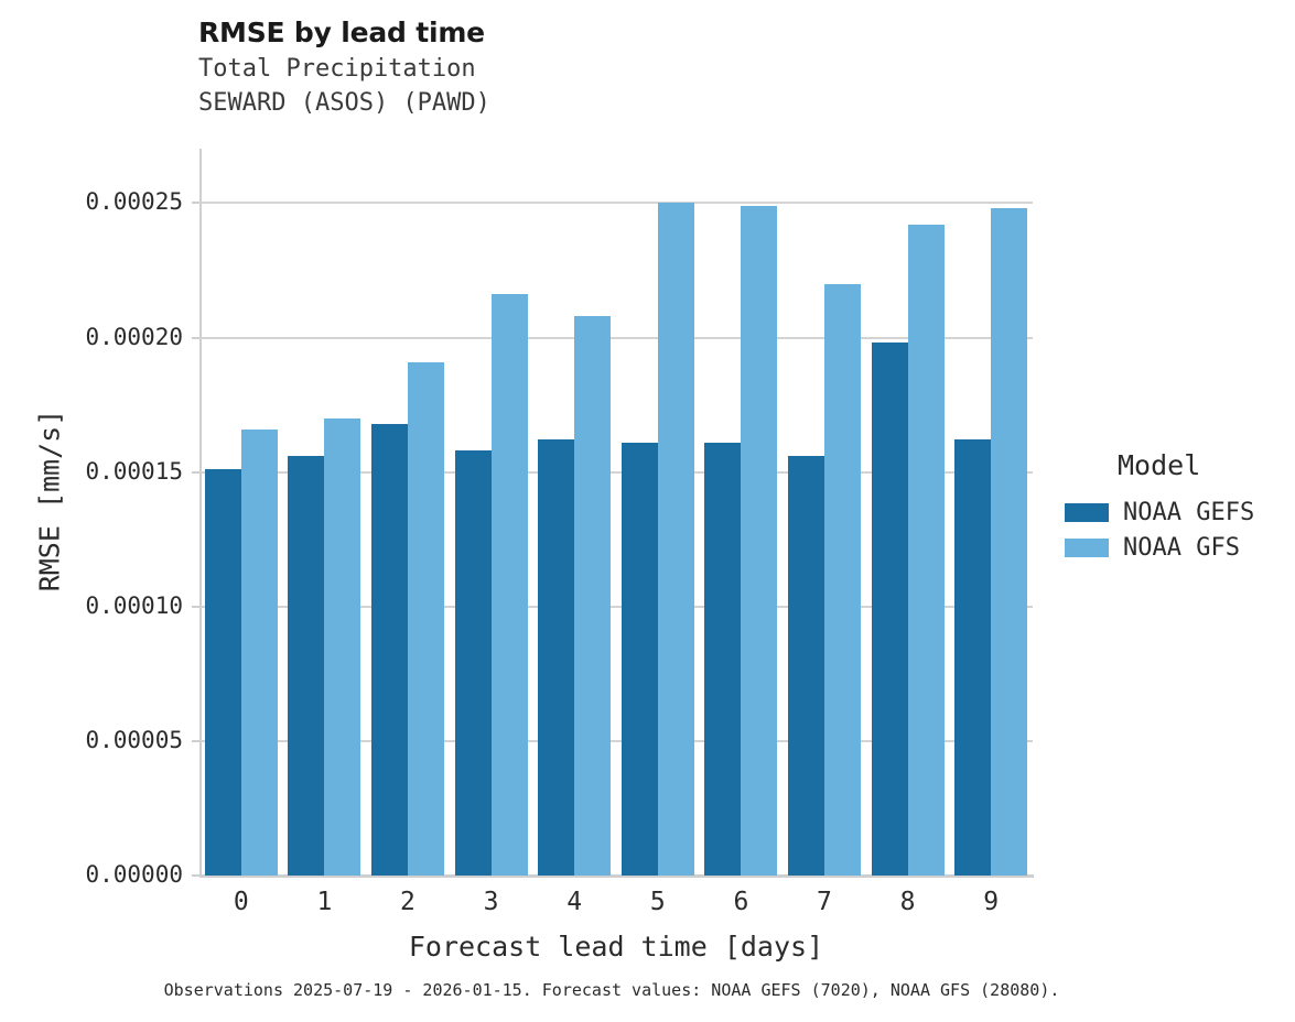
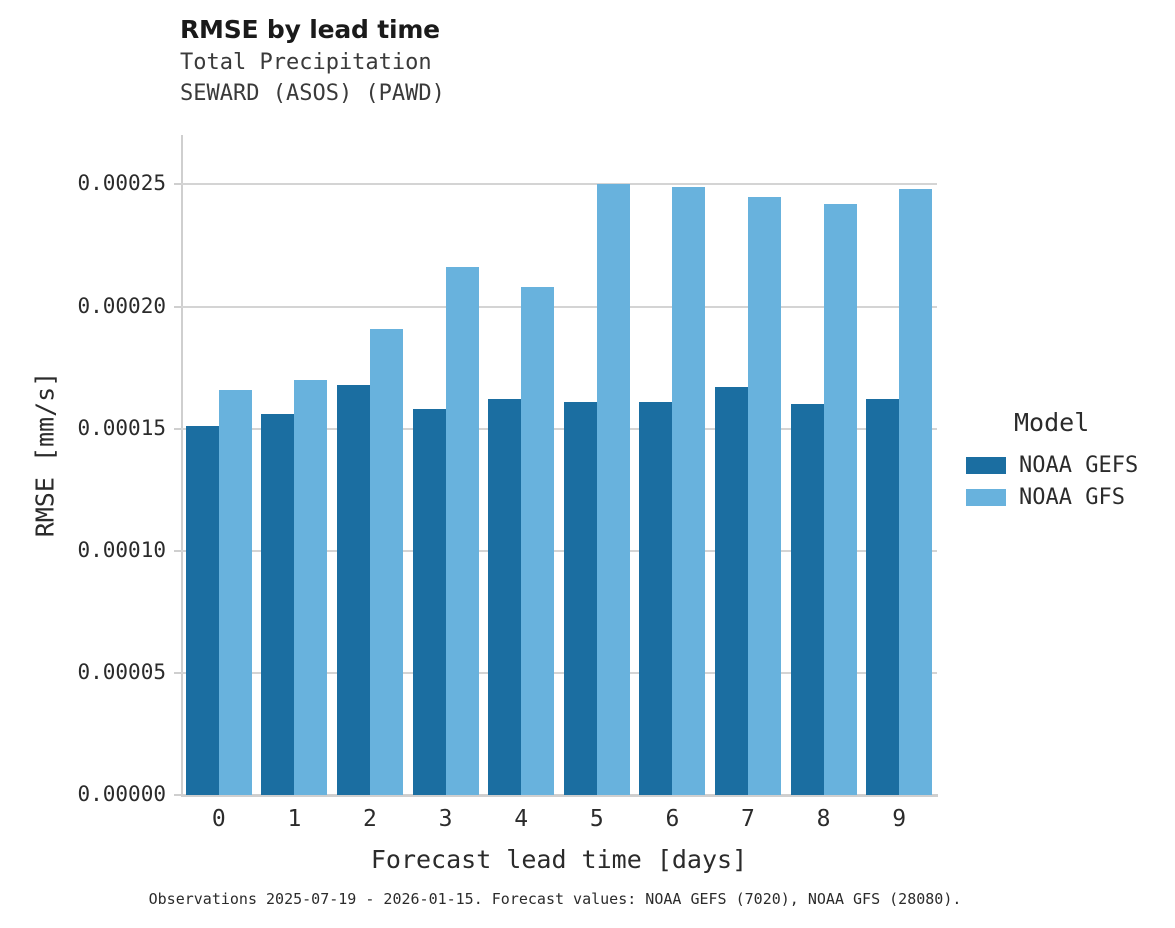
NOAA GEFS/7: 0.000156 -> 0.000167
NOAA GFS/7: 0.000220 -> 0.000245
NOAA GEFS/8: 0.000198 -> 0.000160
